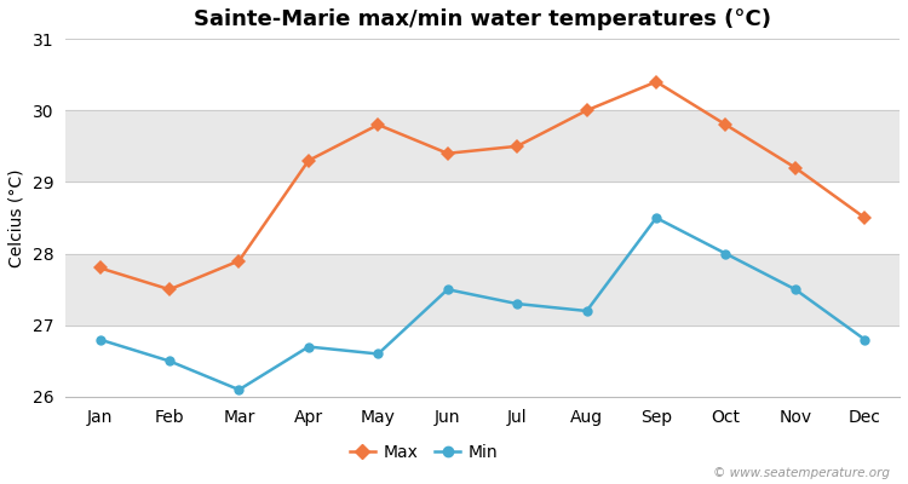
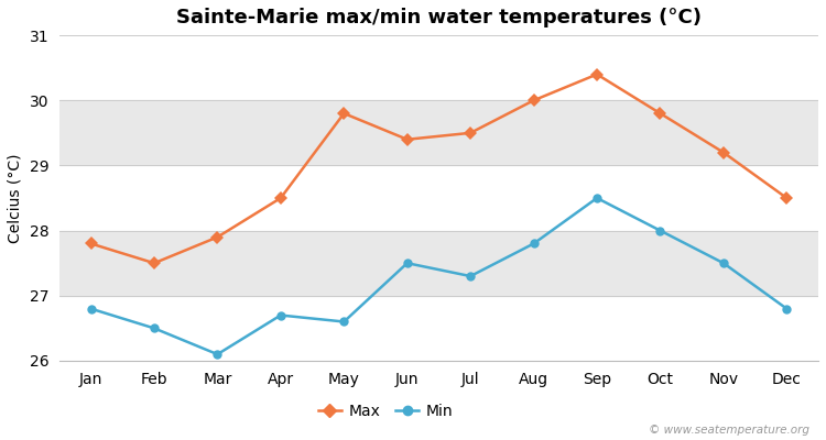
Max/Apr: 29.3 -> 28.5
Min/Aug: 27.2 -> 27.8
